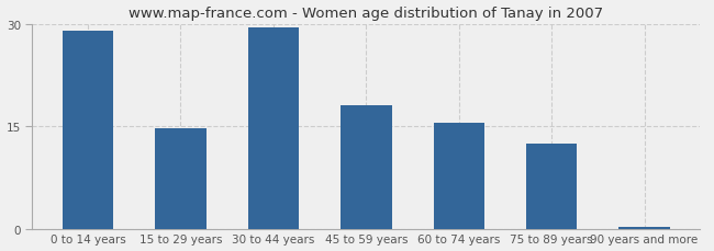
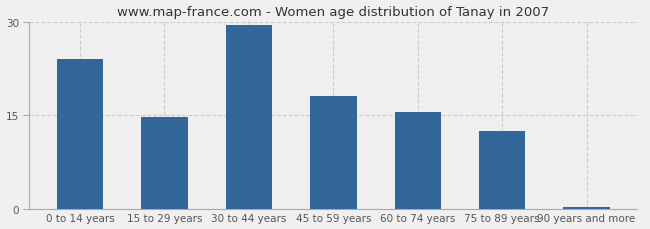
0 to 14 years: 29.0 -> 24.0
